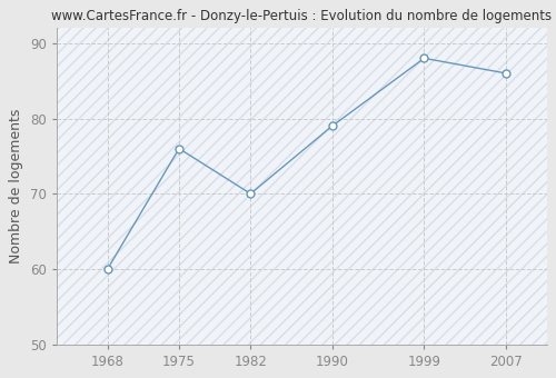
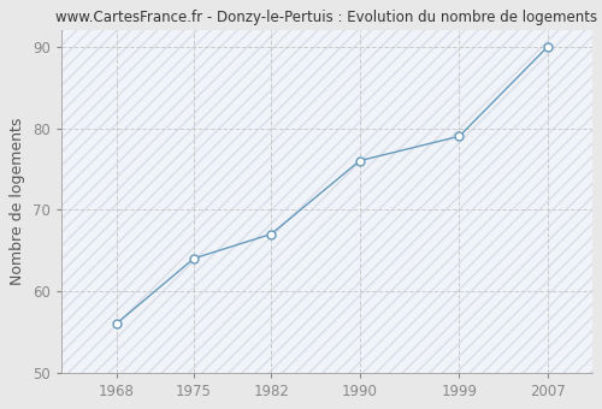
1968: 60 -> 56
1975: 76 -> 64
1982: 70 -> 67
1990: 79 -> 76
1999: 88 -> 79
2007: 86 -> 90
